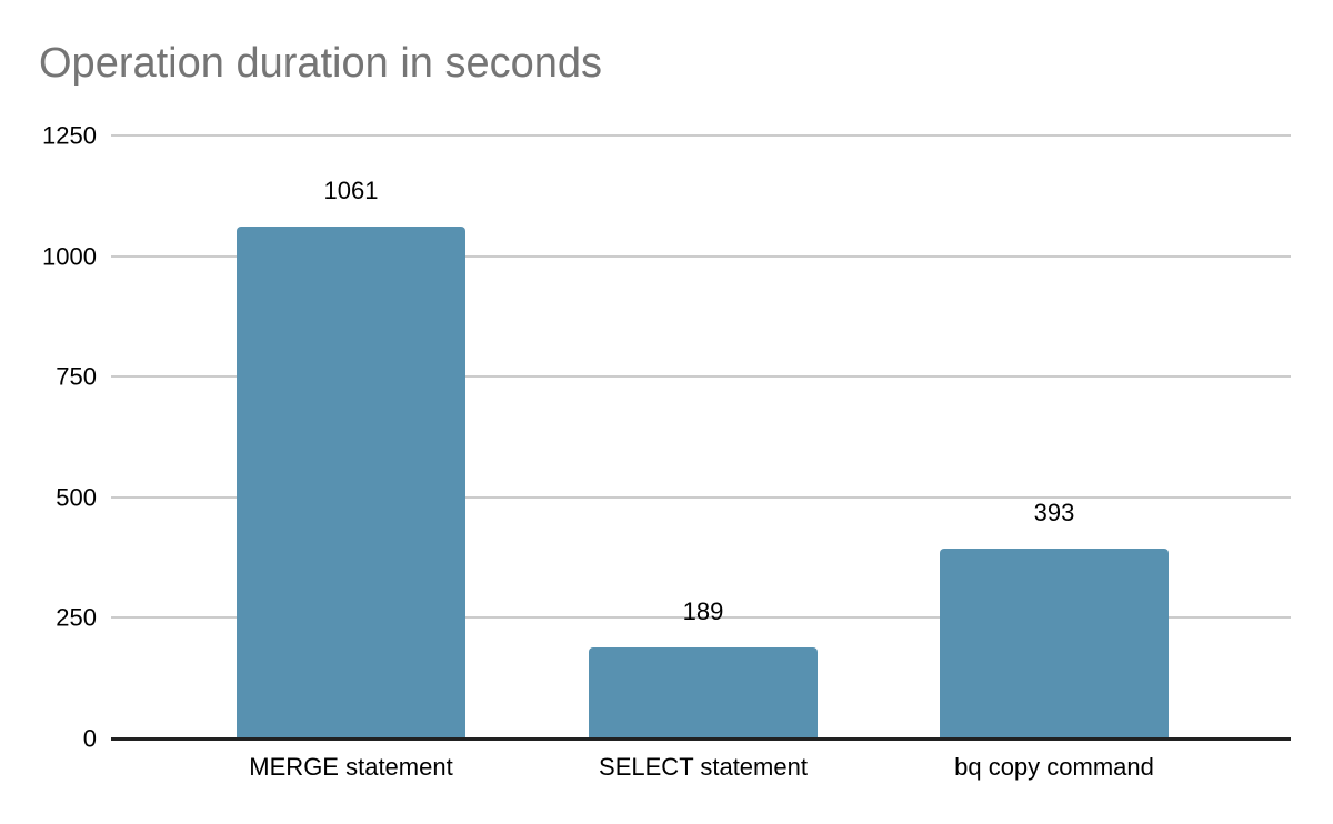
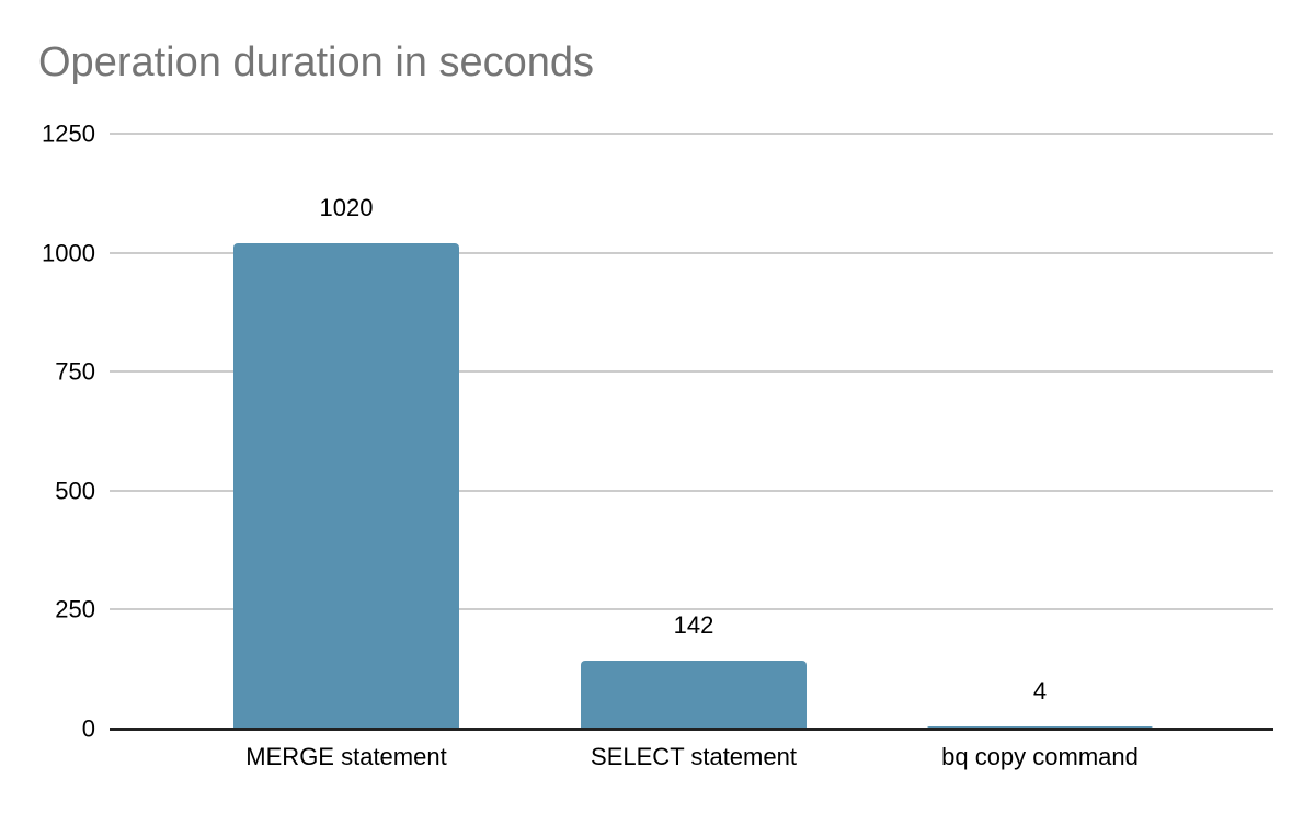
MERGE statement: 1061 -> 1020
SELECT statement: 189 -> 142
bq copy command: 393 -> 4
